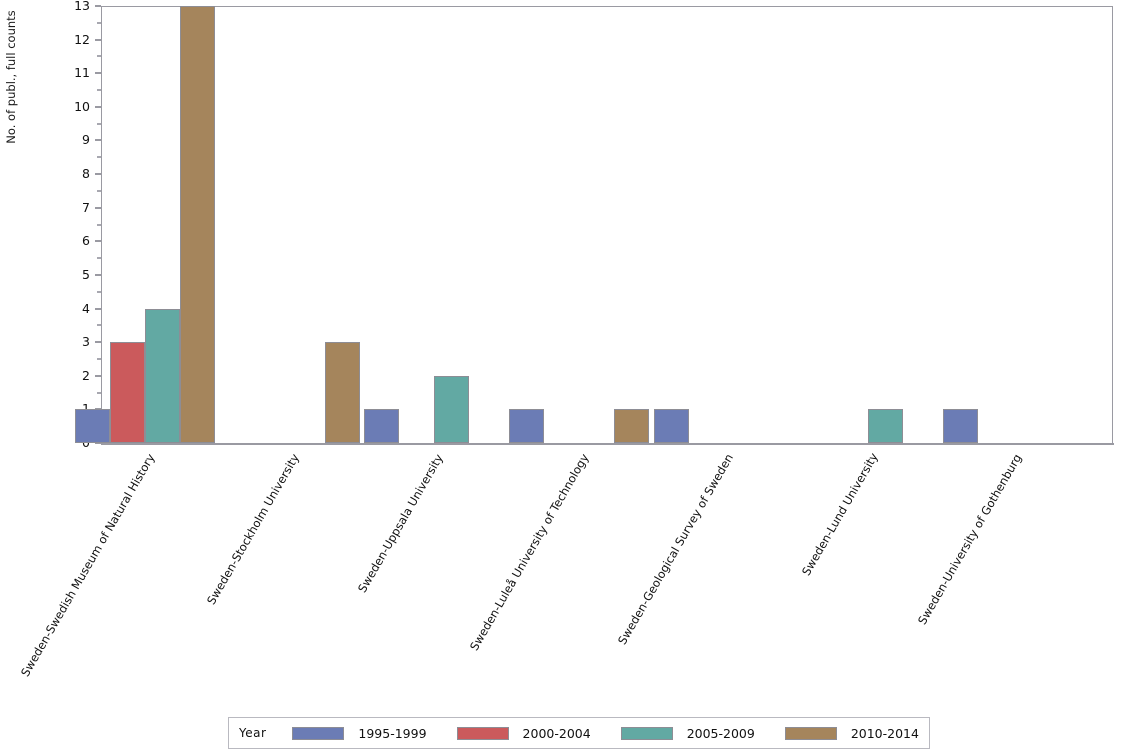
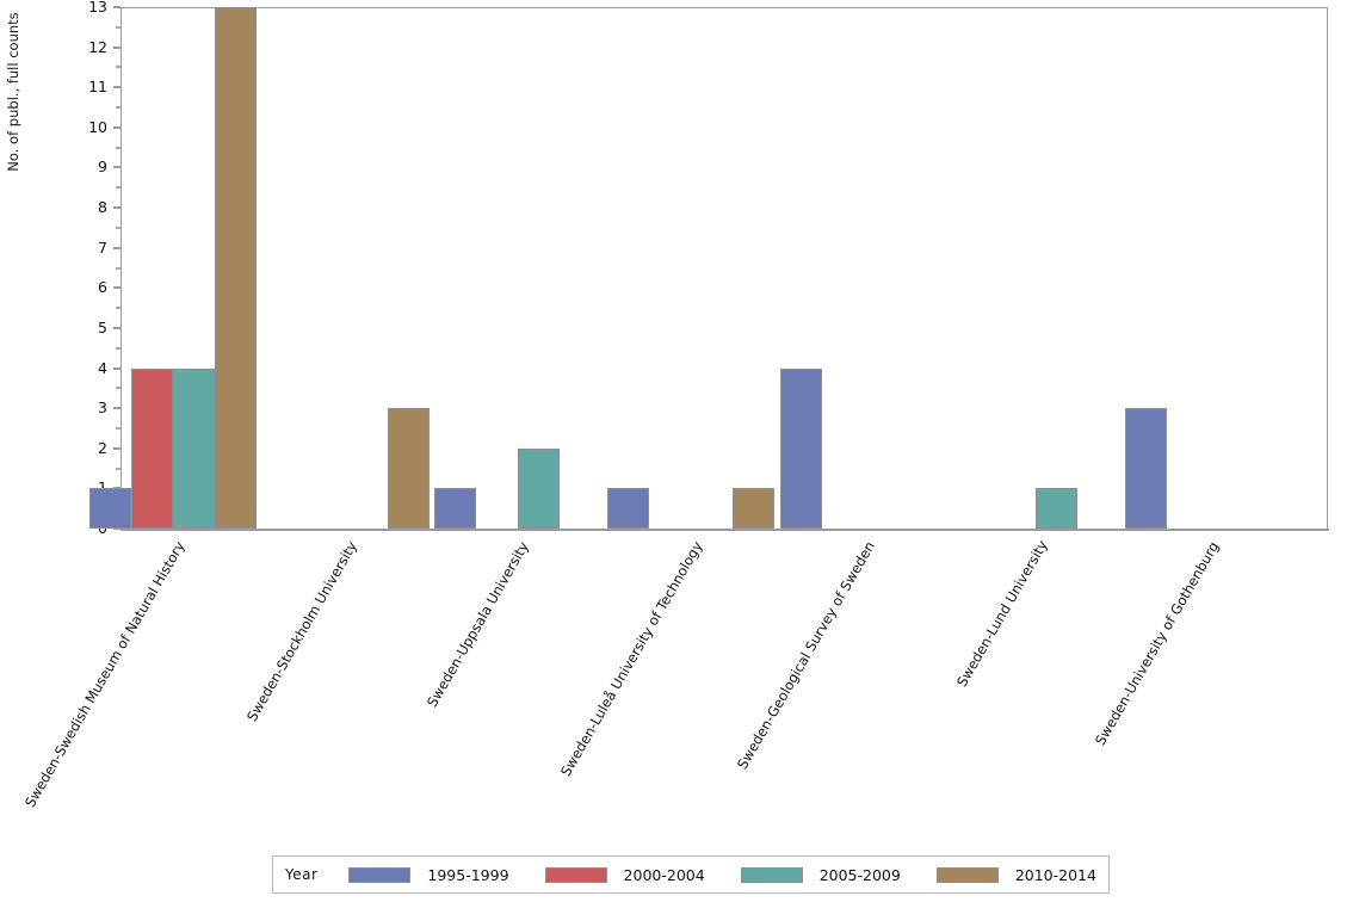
2000-2004/Sweden-Swedish Museum of Natural History: 3 -> 4
1995-1999/Sweden-Geological Survey of Sweden: 1 -> 4
1995-1999/Sweden-University of Gothenburg: 1 -> 3
